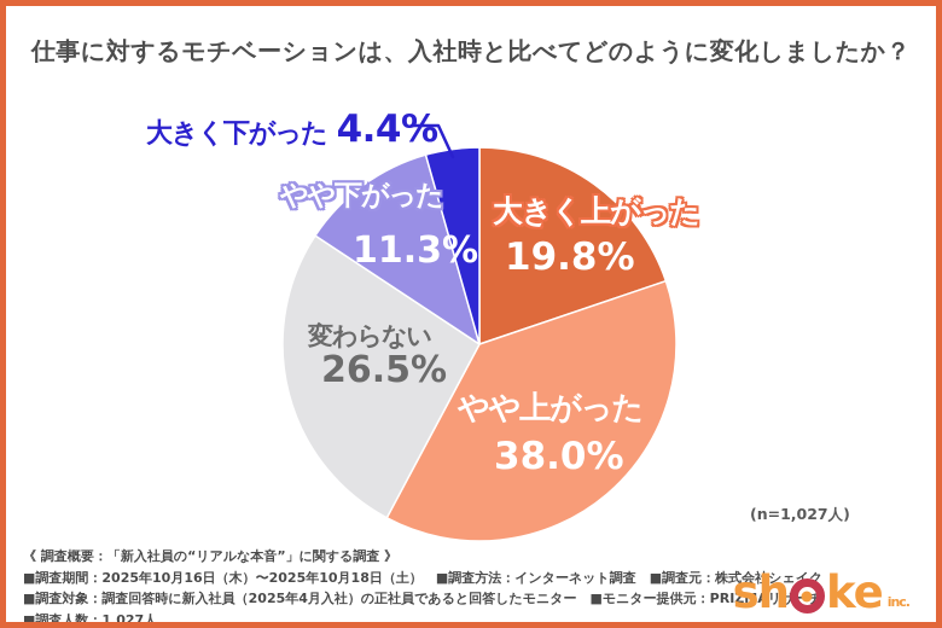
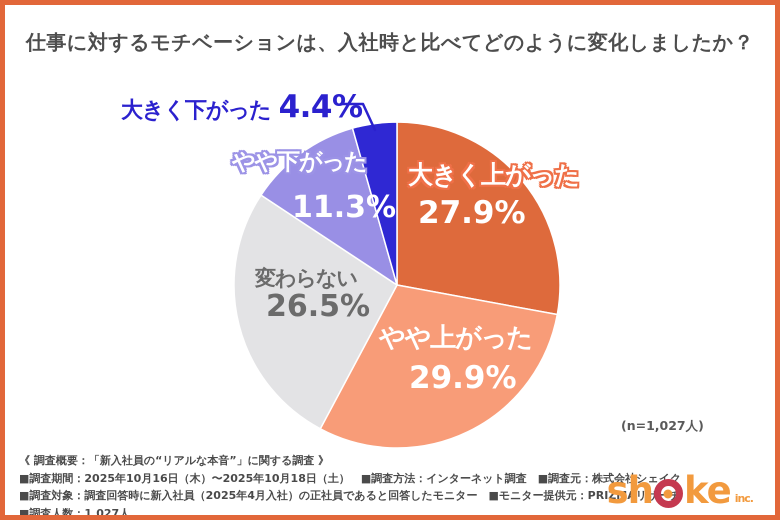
大きく上がった: 19.8% -> 27.9%
やや上がった: 38.0% -> 29.9%
